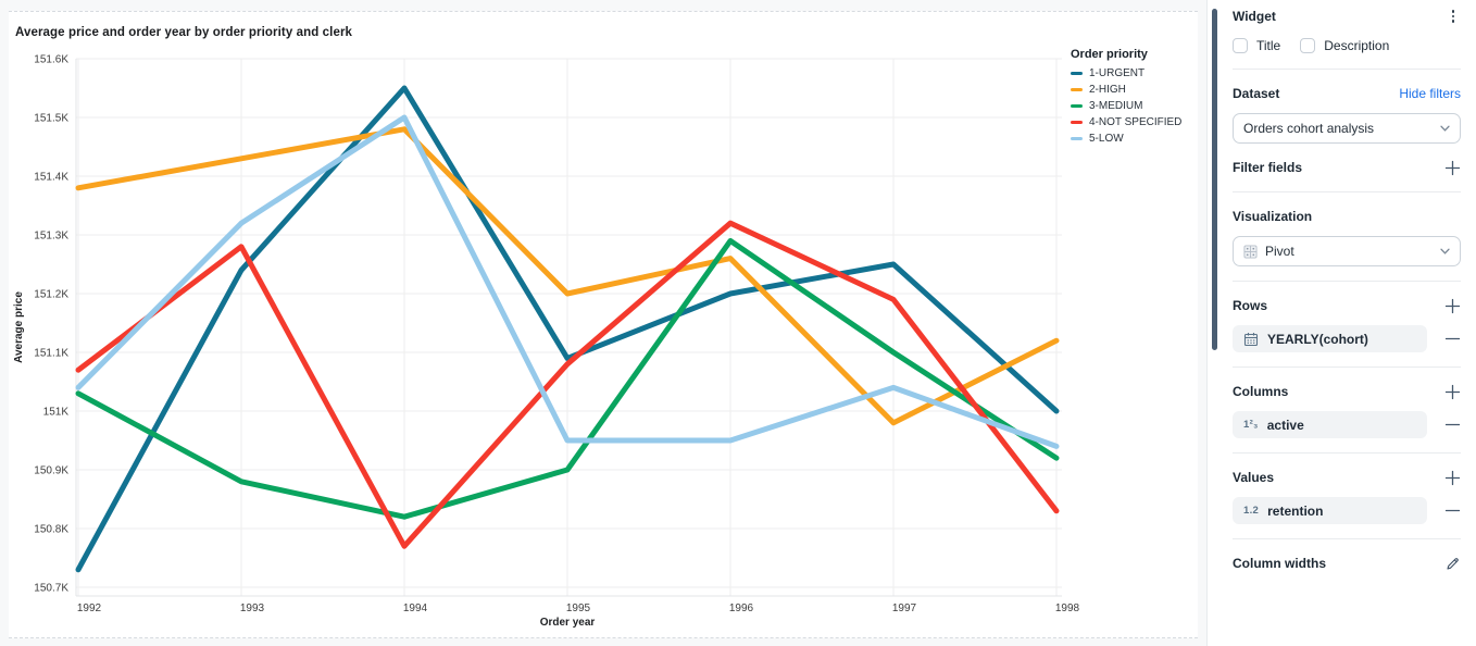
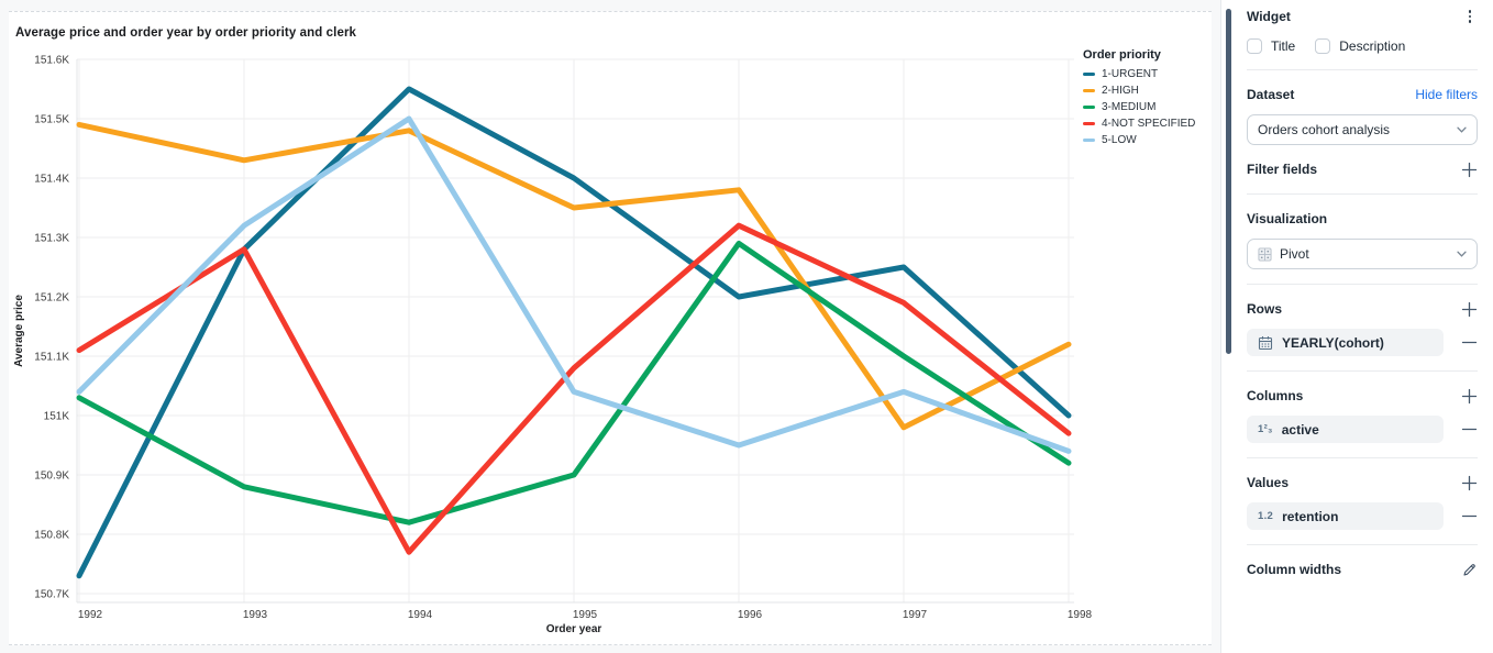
2-HIGH/1992: 151.38K -> 151.49K
4-NOT SPECIFIED/1992: 151.07K -> 151.11K
1-URGENT/1993: 151.24K -> 151.28K
1-URGENT/1995: 151.09K -> 151.40K
2-HIGH/1995: 151.20K -> 151.35K
5-LOW/1995: 150.95K -> 151.04K
2-HIGH/1996: 151.26K -> 151.38K
4-NOT SPECIFIED/1998: 150.83K -> 150.97K
